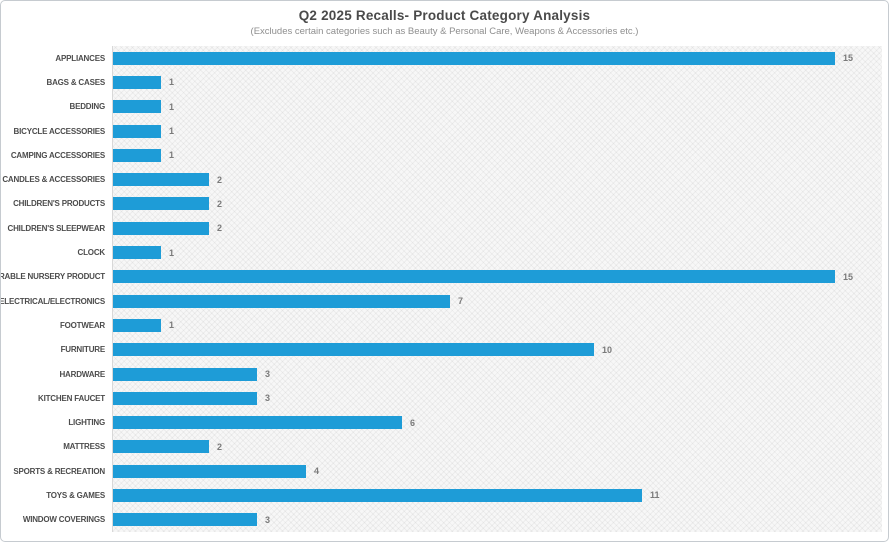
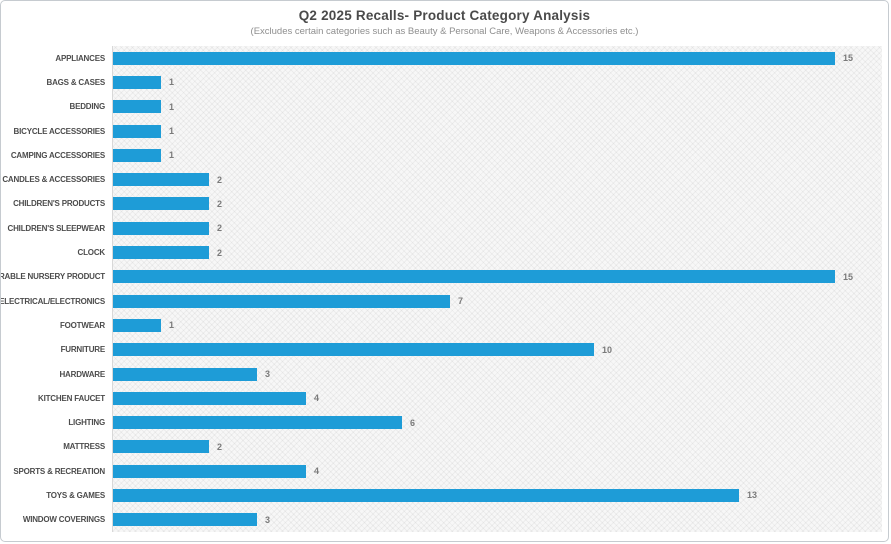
CLOCK: 1 -> 2
KITCHEN FAUCET: 3 -> 4
TOYS & GAMES: 11 -> 13
